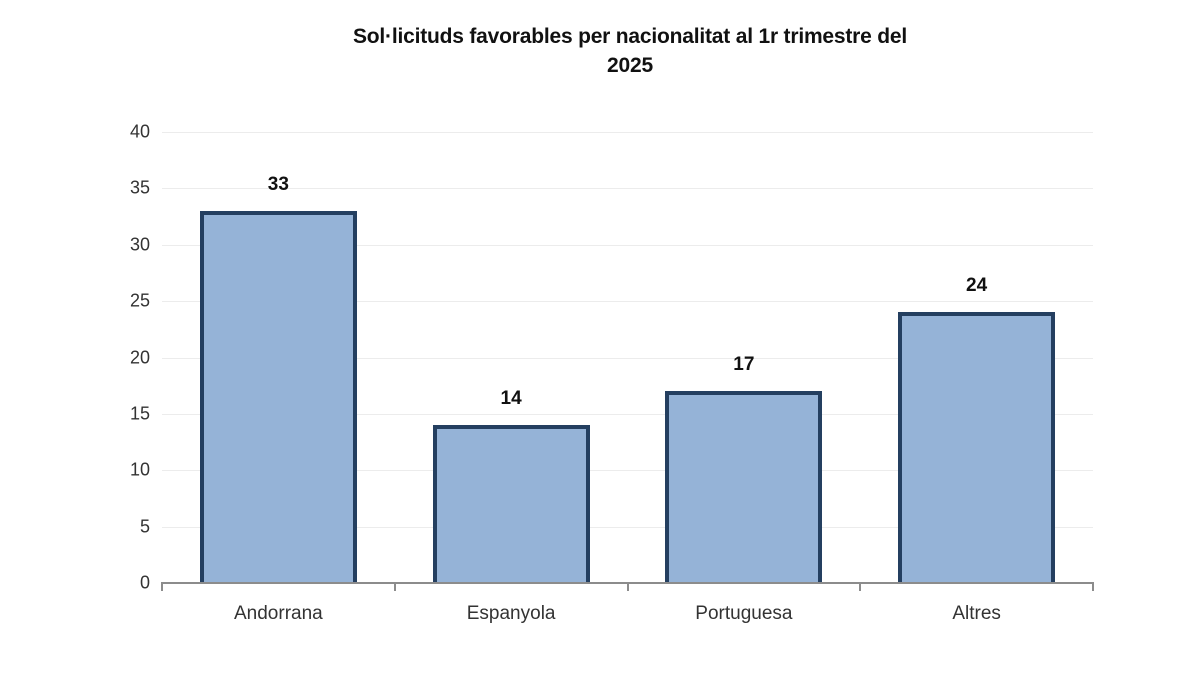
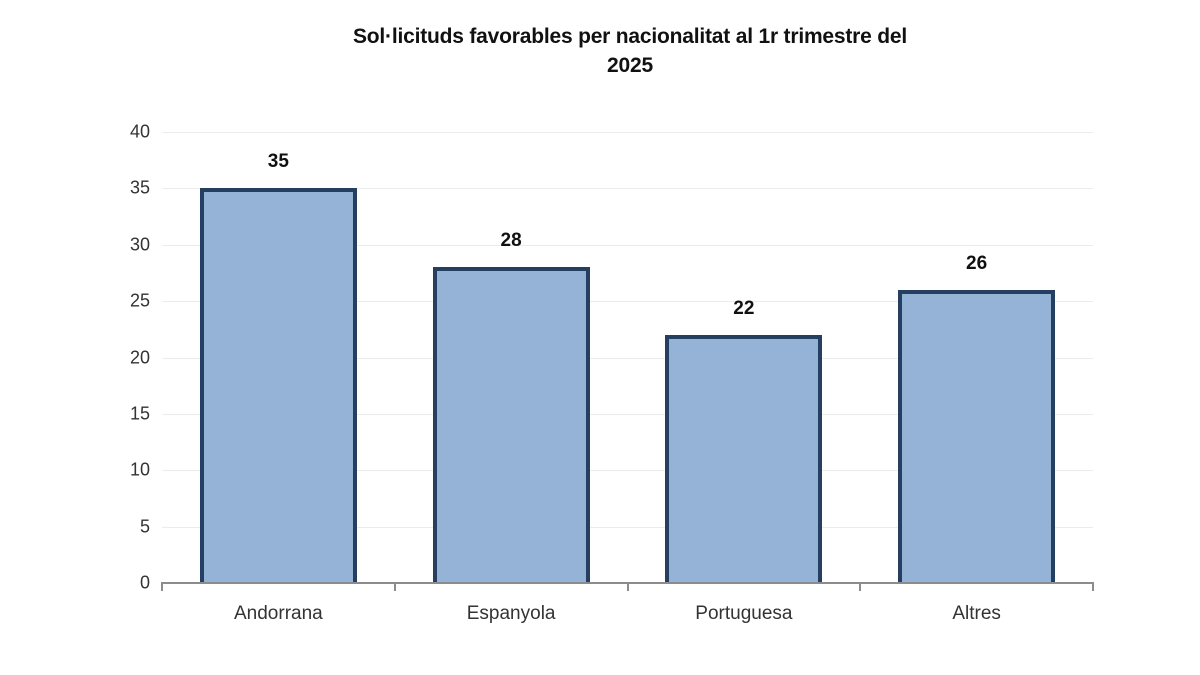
Andorrana: 33 -> 35
Espanyola: 14 -> 28
Portuguesa: 17 -> 22
Altres: 24 -> 26
